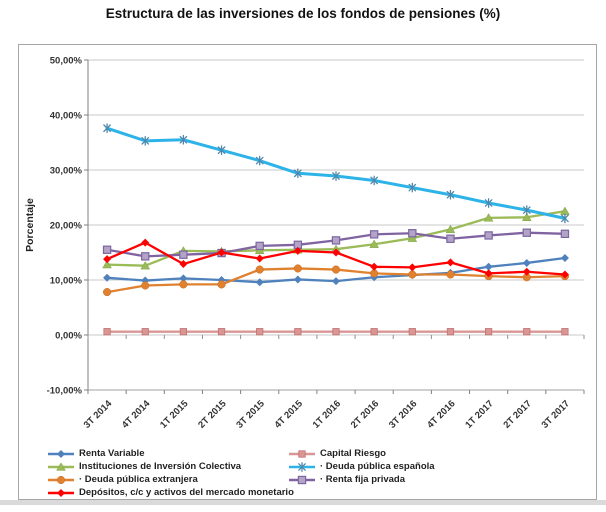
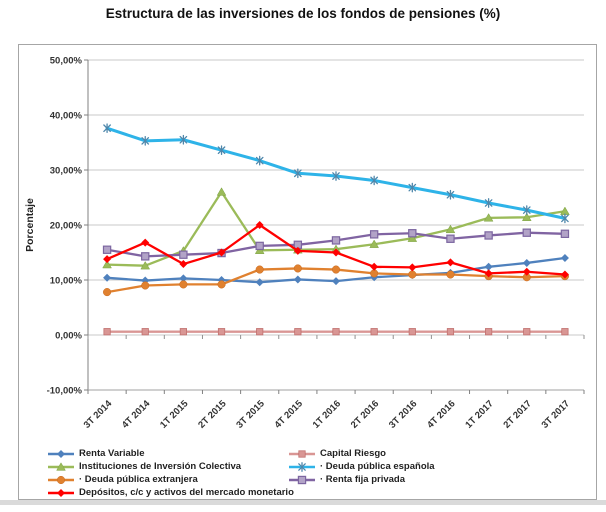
Instituciones de Inversión Colectiva/2T 2015: 15% -> 26%
Depósitos, c/c y activos del mercado monetario/3T 2015: 14% -> 20%
